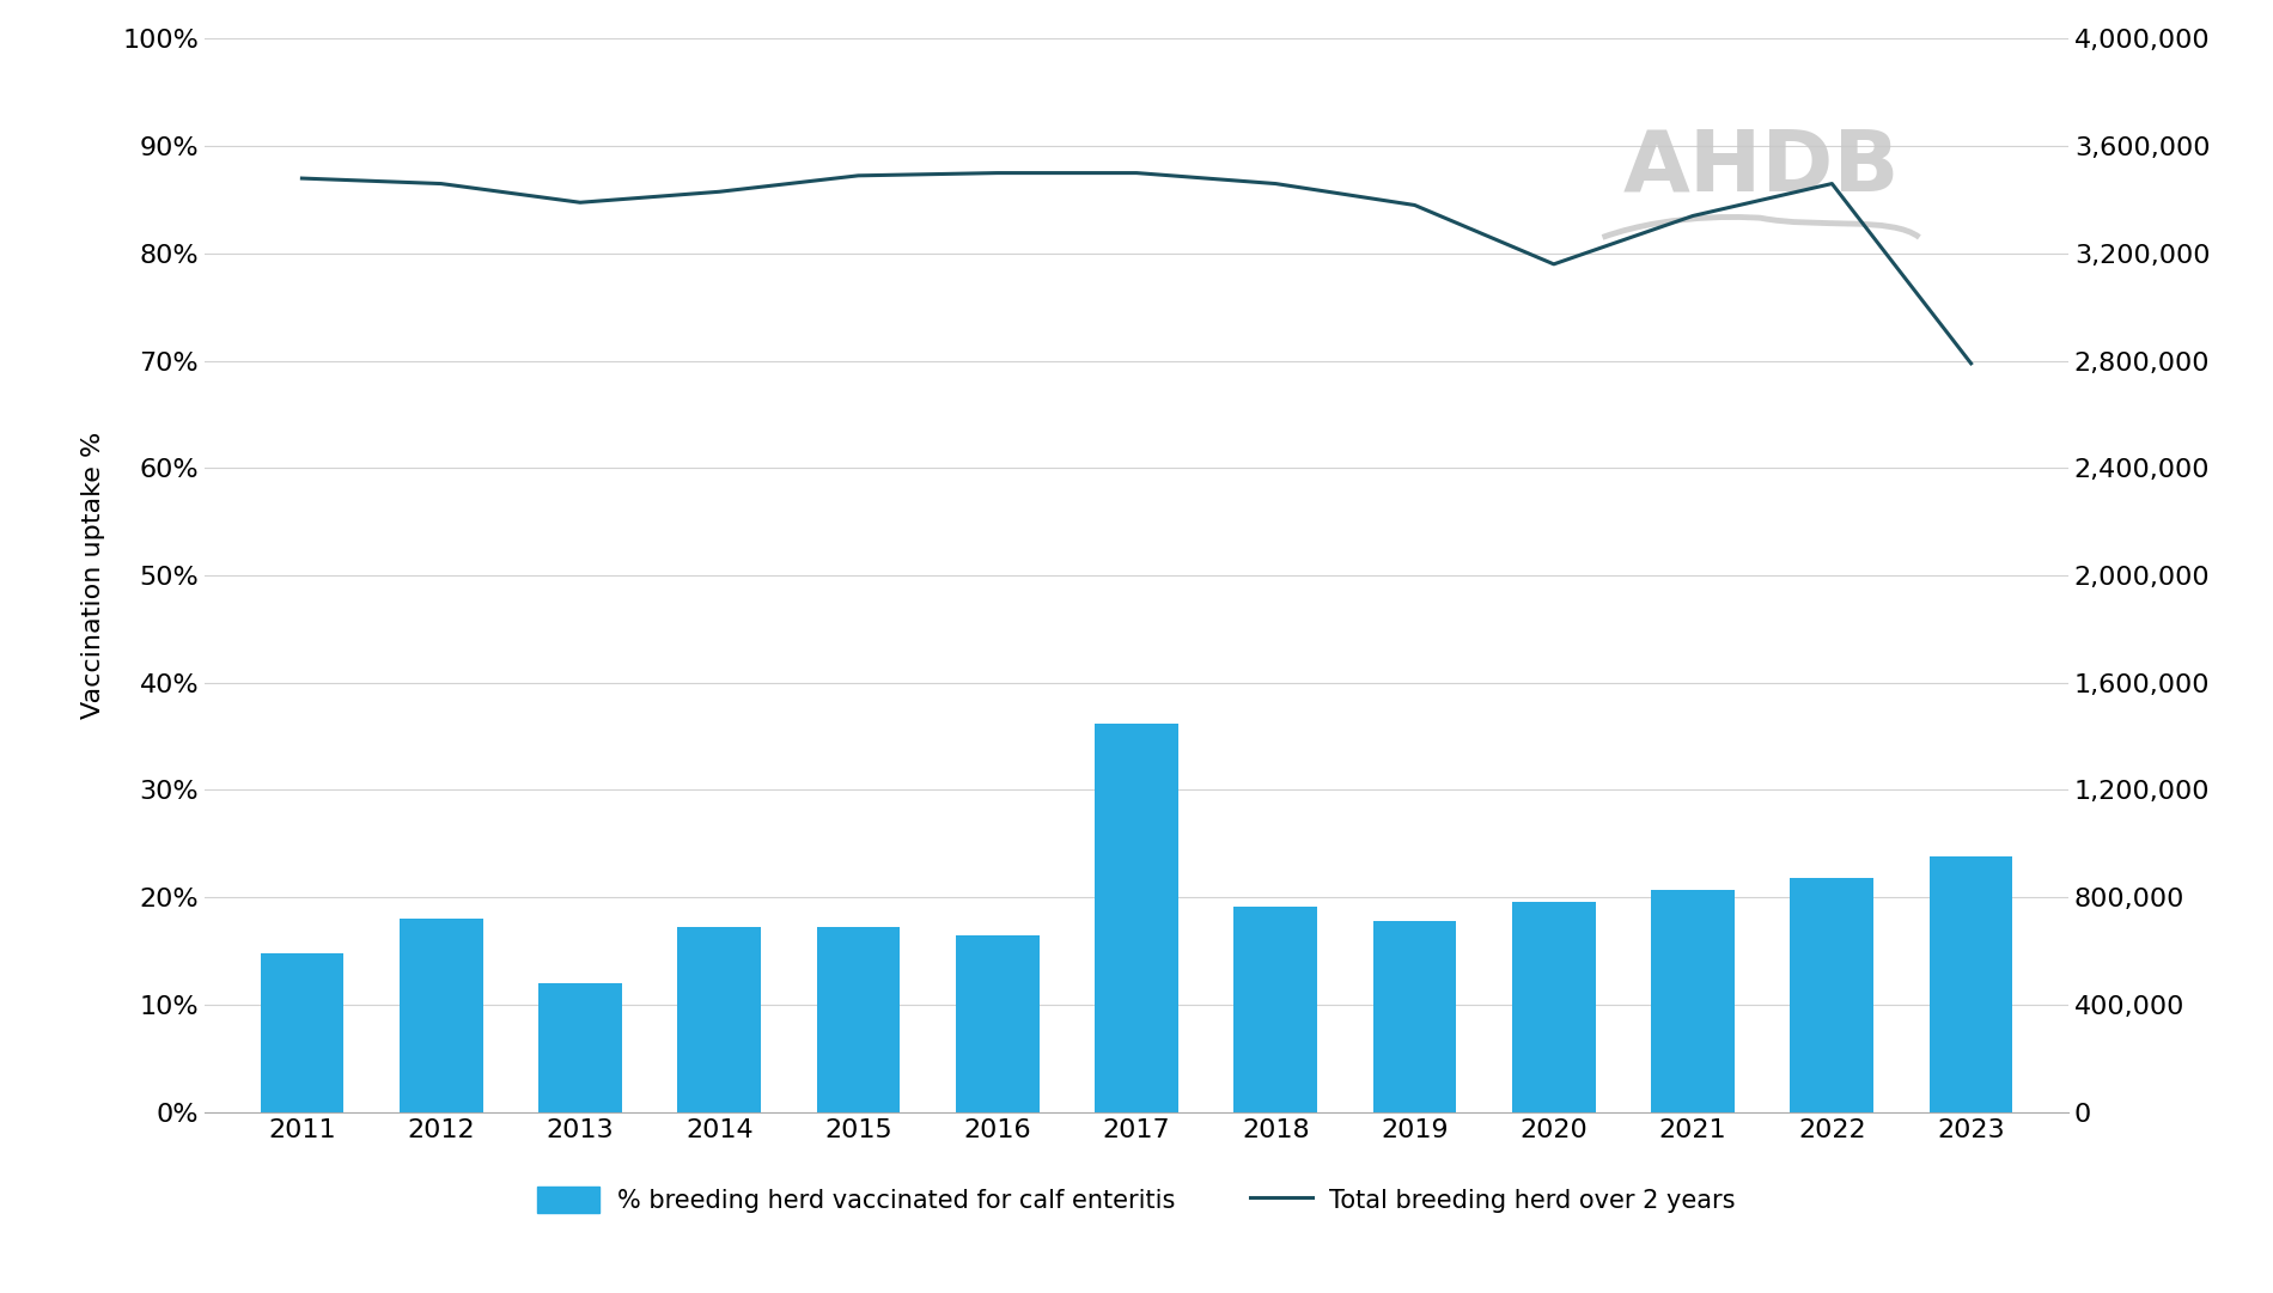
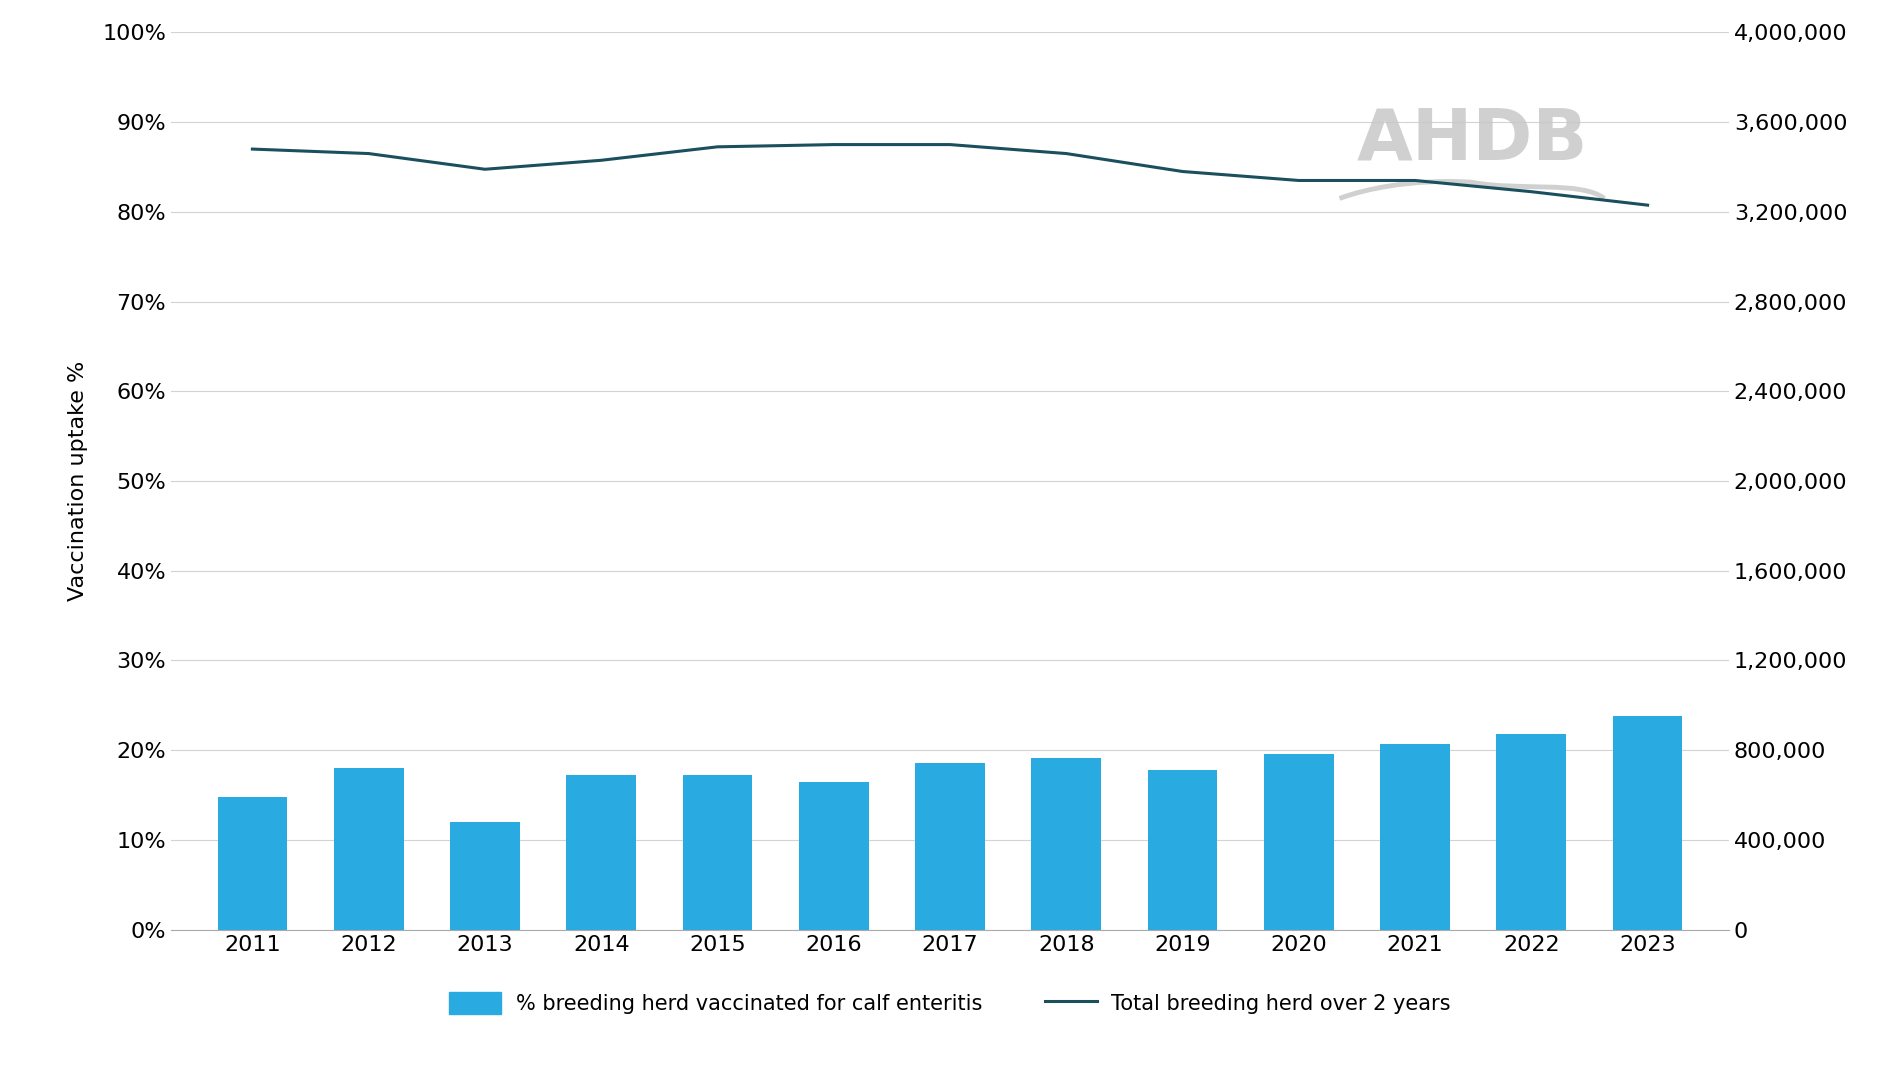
% breeding herd vaccinated for calf enteritis/2017: 36.2% -> 18.6%
Total breeding herd over 2 years/2020: 3,160,000 -> 3,340,000
Total breeding herd over 2 years/2022: 3,460,000 -> 3,290,000
Total breeding herd over 2 years/2023: 2,790,000 -> 3,230,000
